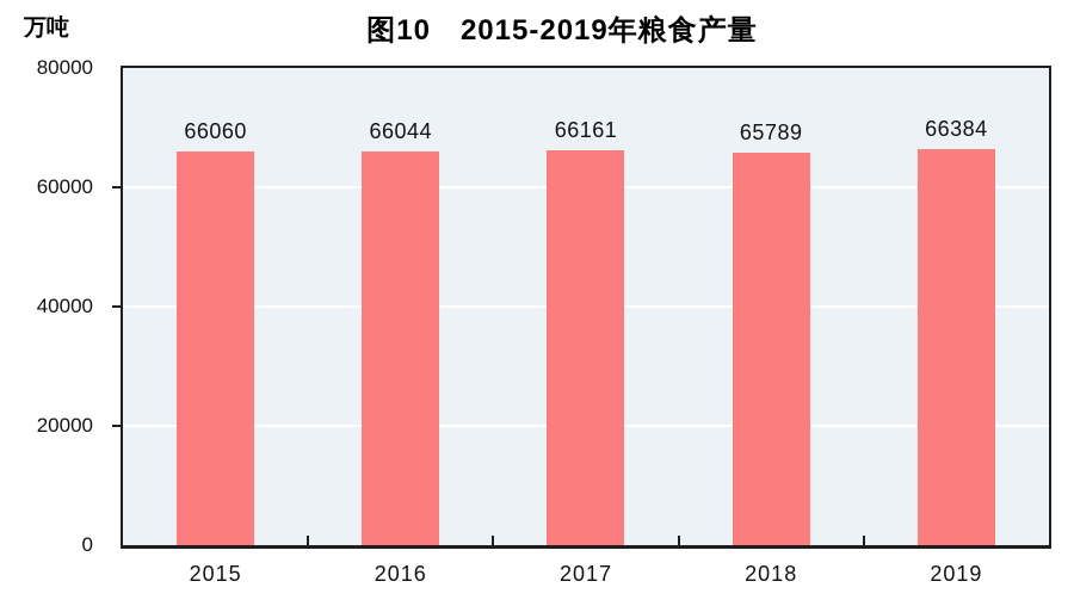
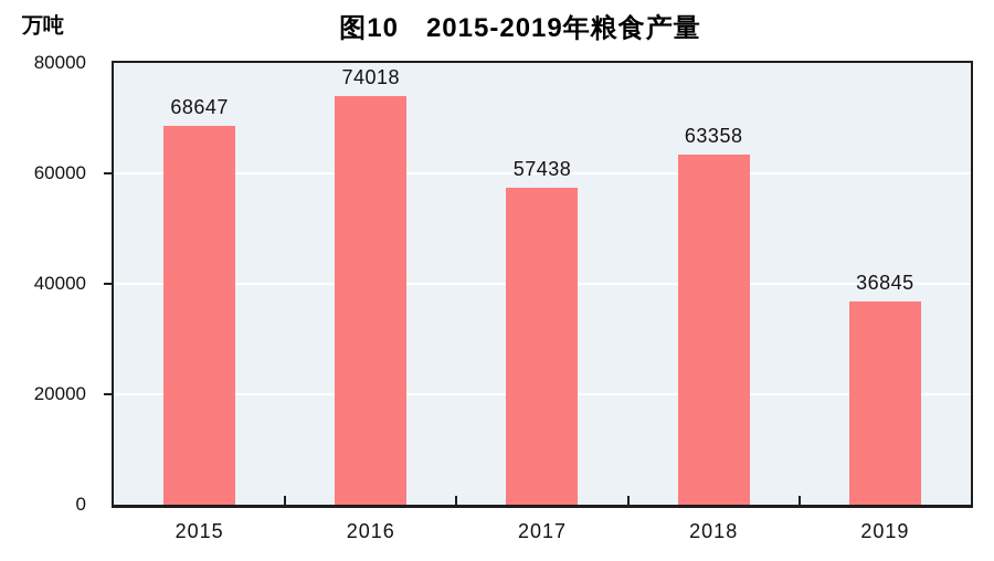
2015: 66060 -> 68647
2016: 66044 -> 74018
2017: 66161 -> 57438
2018: 65789 -> 63358
2019: 66384 -> 36845
